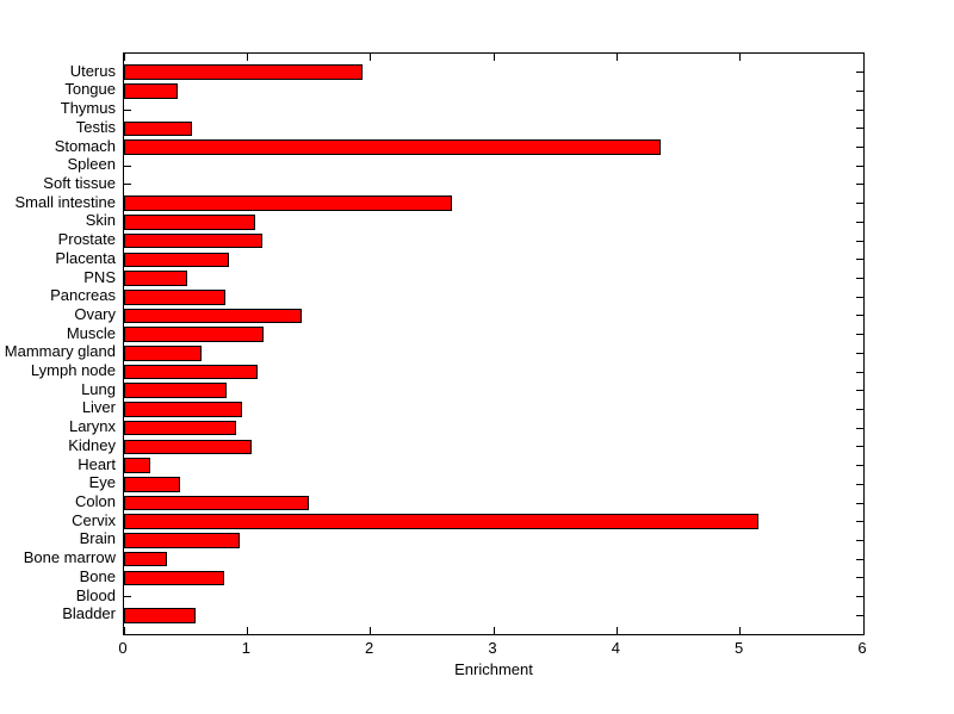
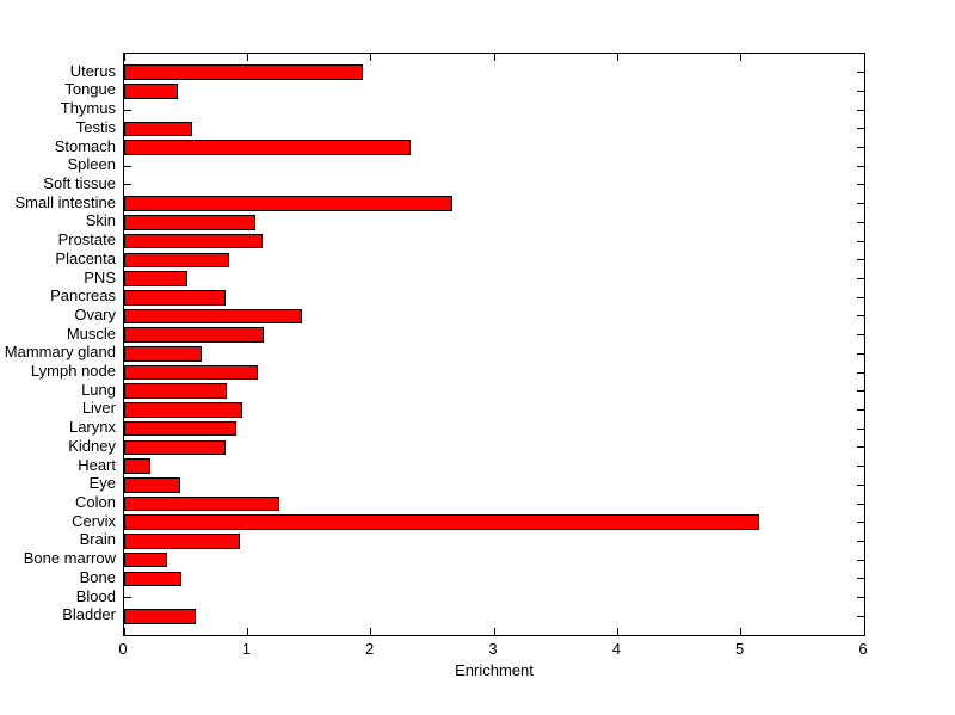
Stomach: 4.35 -> 2.32
Kidney: 1.04 -> 0.82
Colon: 1.50 -> 1.26
Bone: 0.81 -> 0.46
